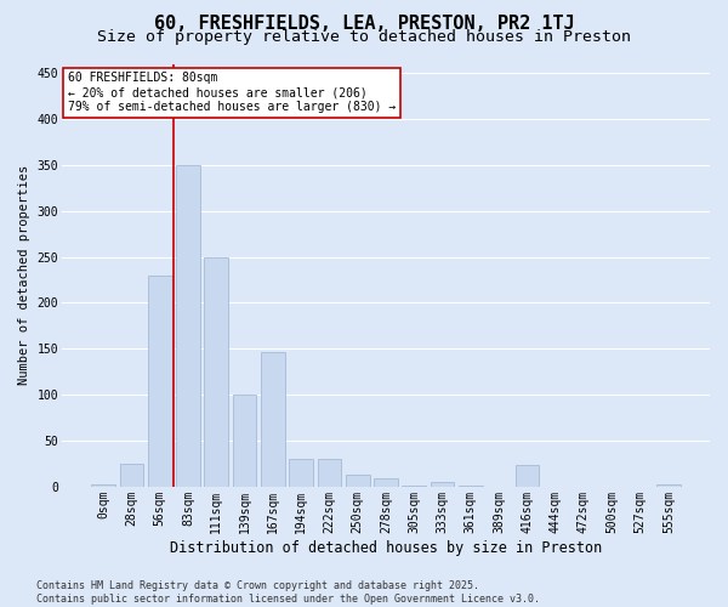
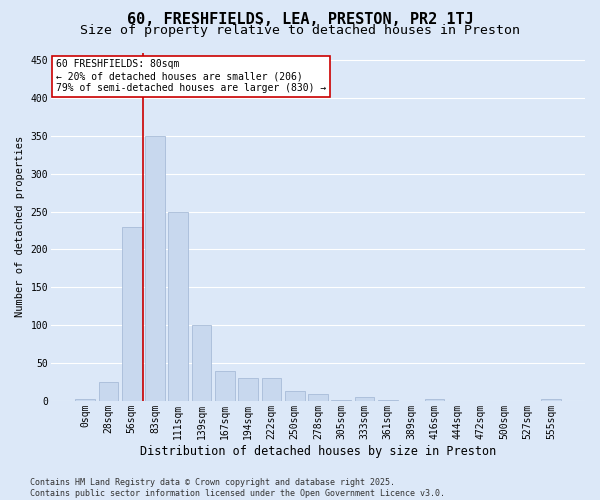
167sqm: 146 -> 40
416sqm: 24 -> 2
